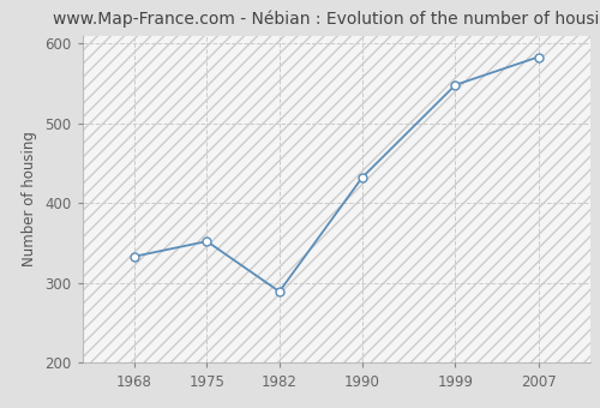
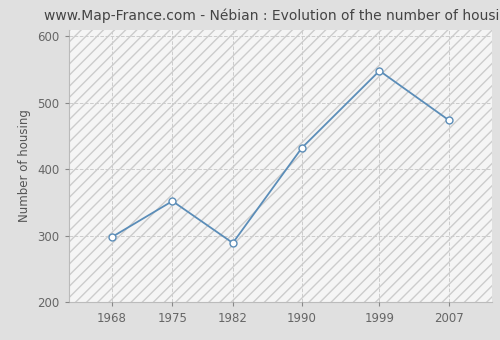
1968: 333 -> 298
2007: 583 -> 474
